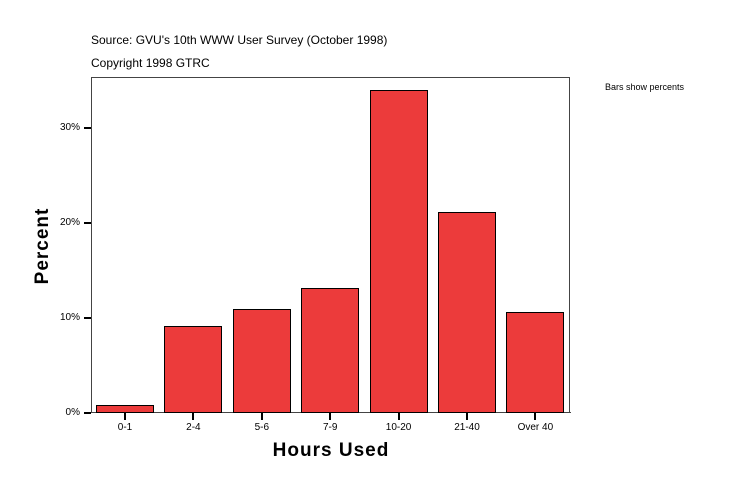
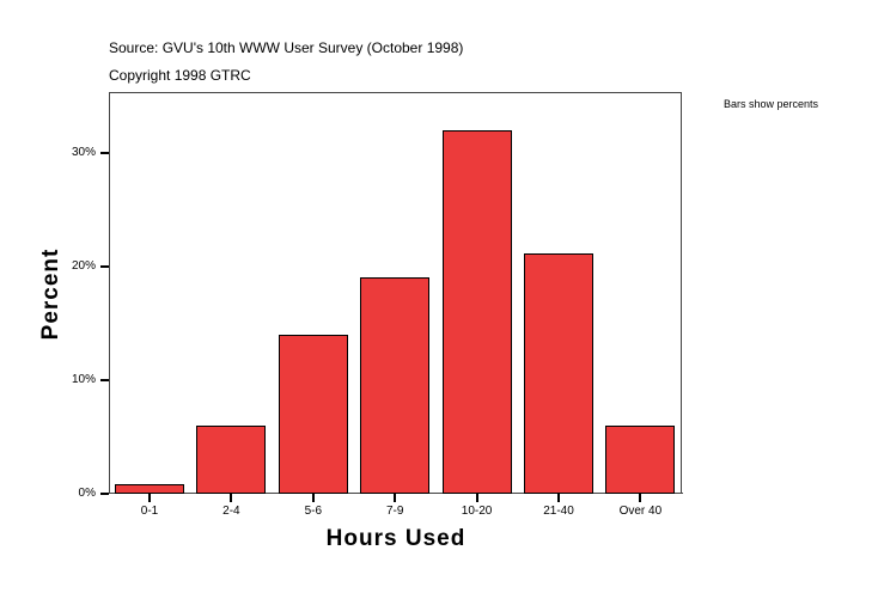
2-4: 9% -> 6%
5-6: 11% -> 14%
7-9: 13% -> 19%
10-20: 34% -> 32%
Over 40: 11% -> 6%
